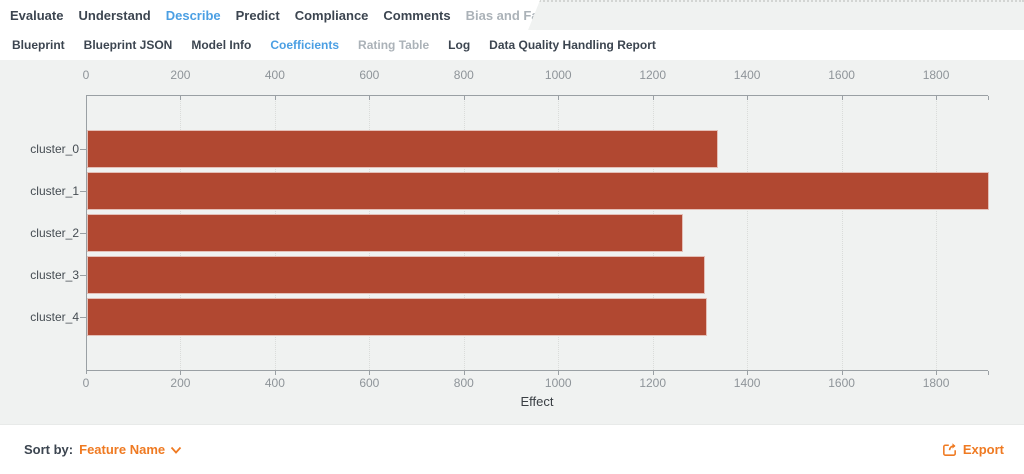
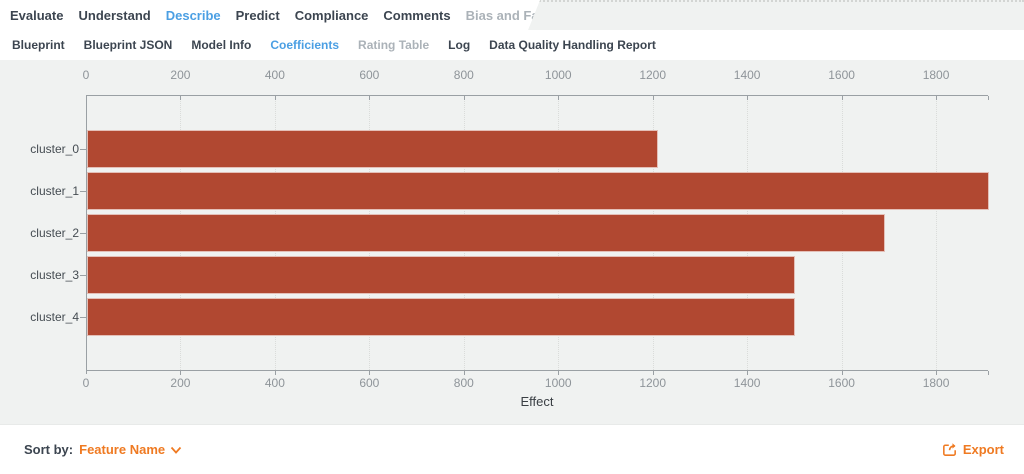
cluster_0: 1340 -> 1210
cluster_2: 1260 -> 1690
cluster_3: 1310 -> 1500
cluster_4: 1310 -> 1500
